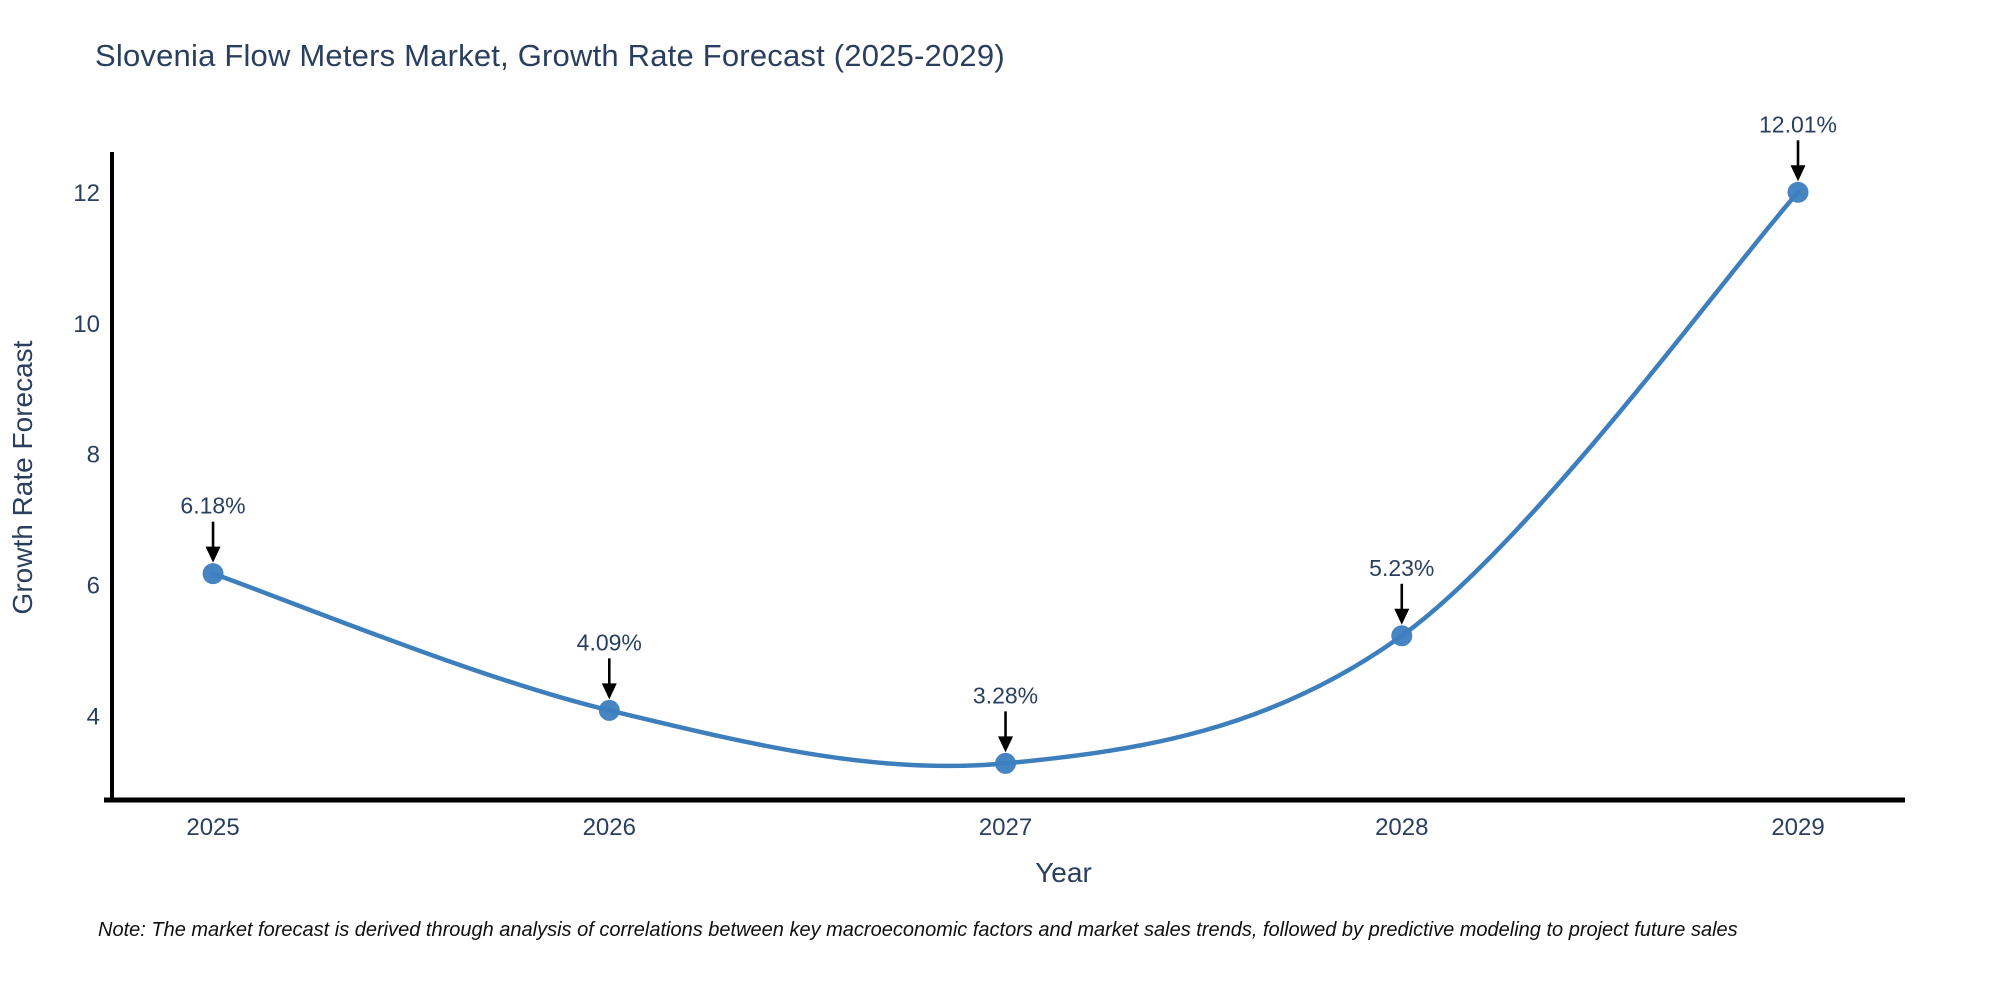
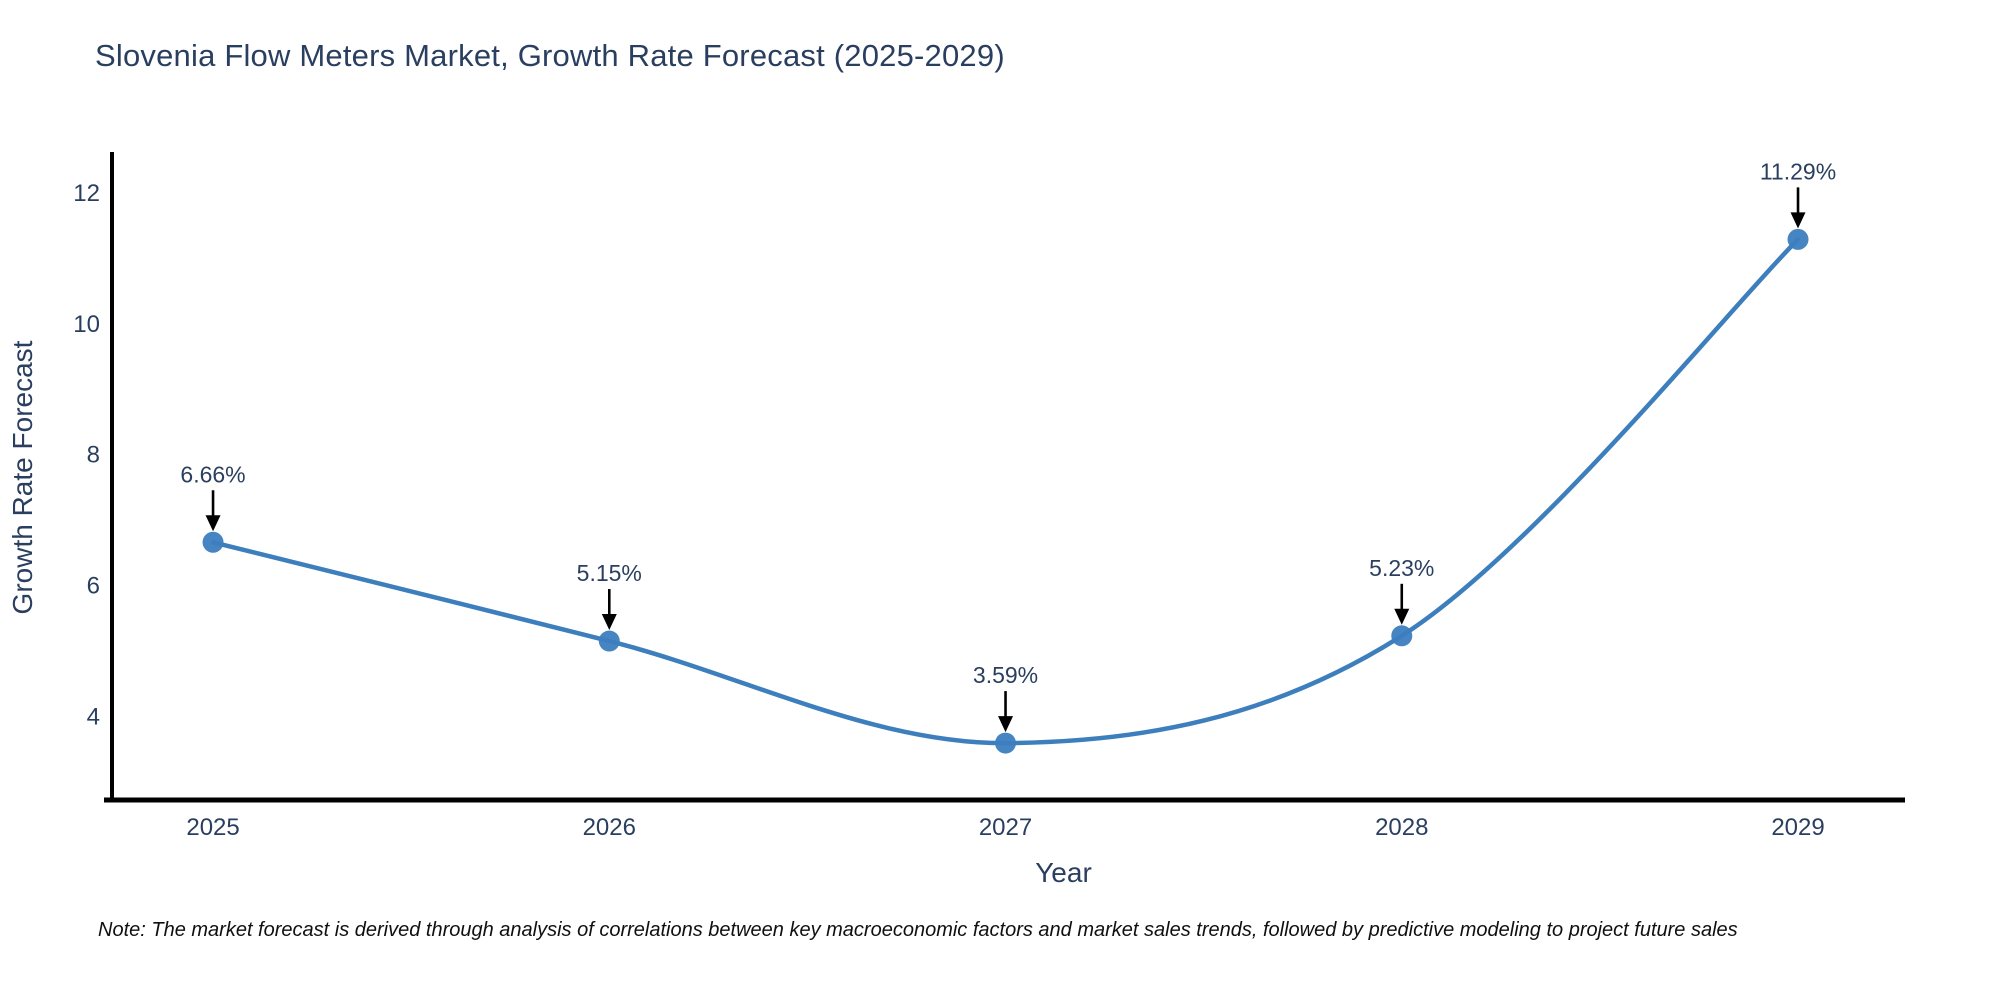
2025: 6.18% -> 6.66%
2026: 4.09% -> 5.15%
2027: 3.28% -> 3.59%
2029: 12.01% -> 11.29%
